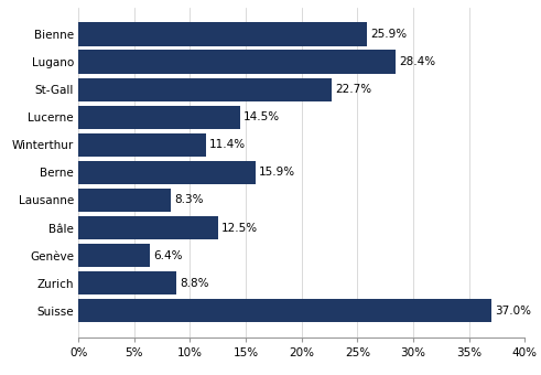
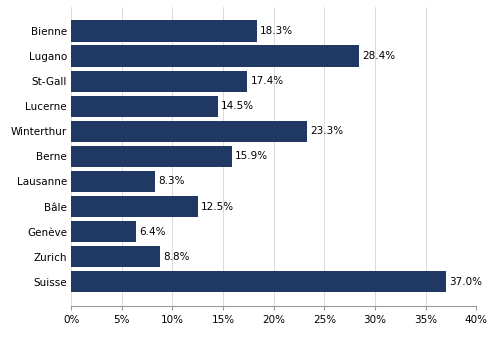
Bienne: 25.9% -> 18.3%
St-Gall: 22.7% -> 17.4%
Winterthur: 11.4% -> 23.3%
